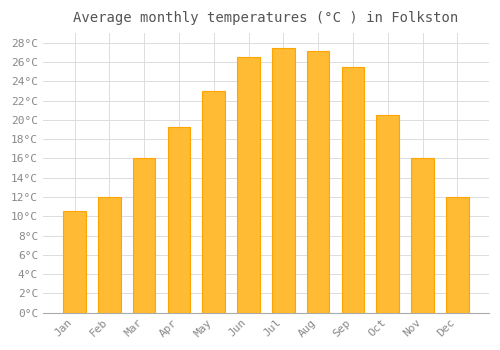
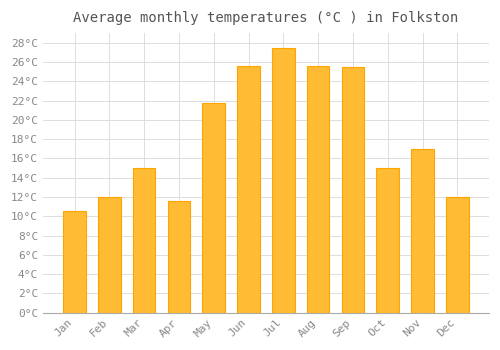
Mar: 16.0°C -> 15.0°C
Apr: 19.3°C -> 11.6°C
May: 23.0°C -> 21.8°C
Jun: 26.5°C -> 25.6°C
Aug: 27.2°C -> 25.6°C
Oct: 20.5°C -> 15.0°C
Nov: 16.0°C -> 17.0°C
